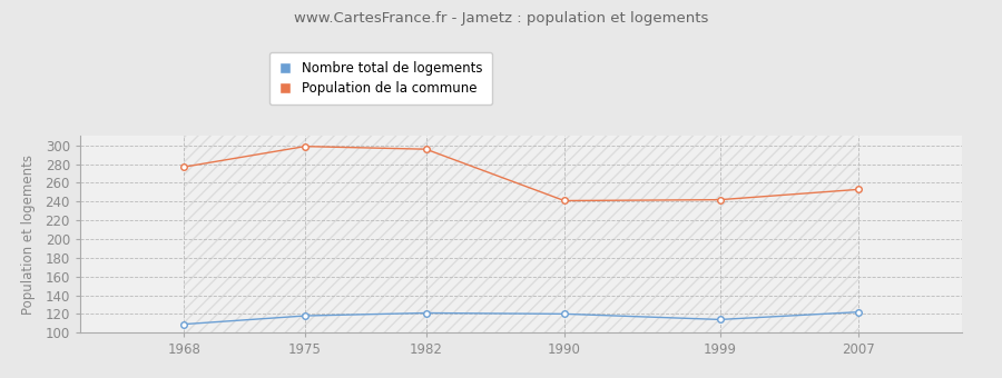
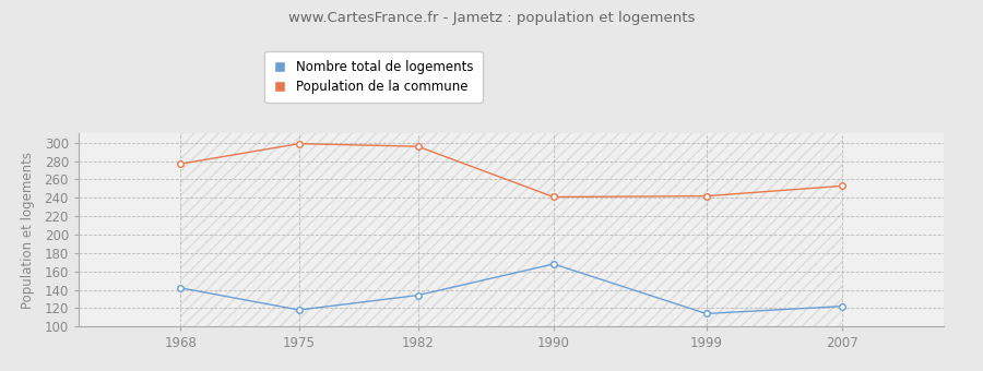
Nombre total de logements/1968: 109 -> 142
Nombre total de logements/1982: 121 -> 134
Nombre total de logements/1990: 120 -> 168
